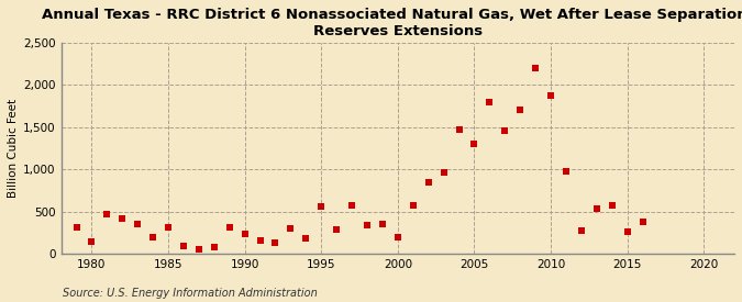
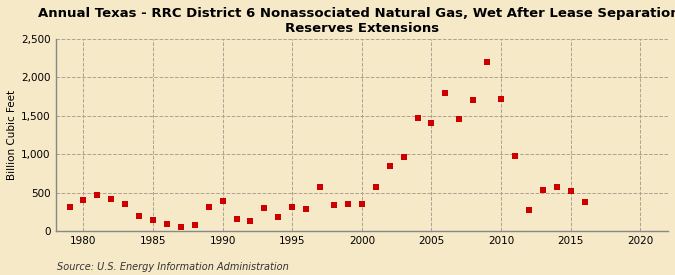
1980: 140 -> 410
1985: 320 -> 150
1990: 240 -> 390
1995: 560 -> 310
2000: 200 -> 360
2005: 1,300 -> 1,410
2010: 1,880 -> 1,720
2015: 260 -> 520
